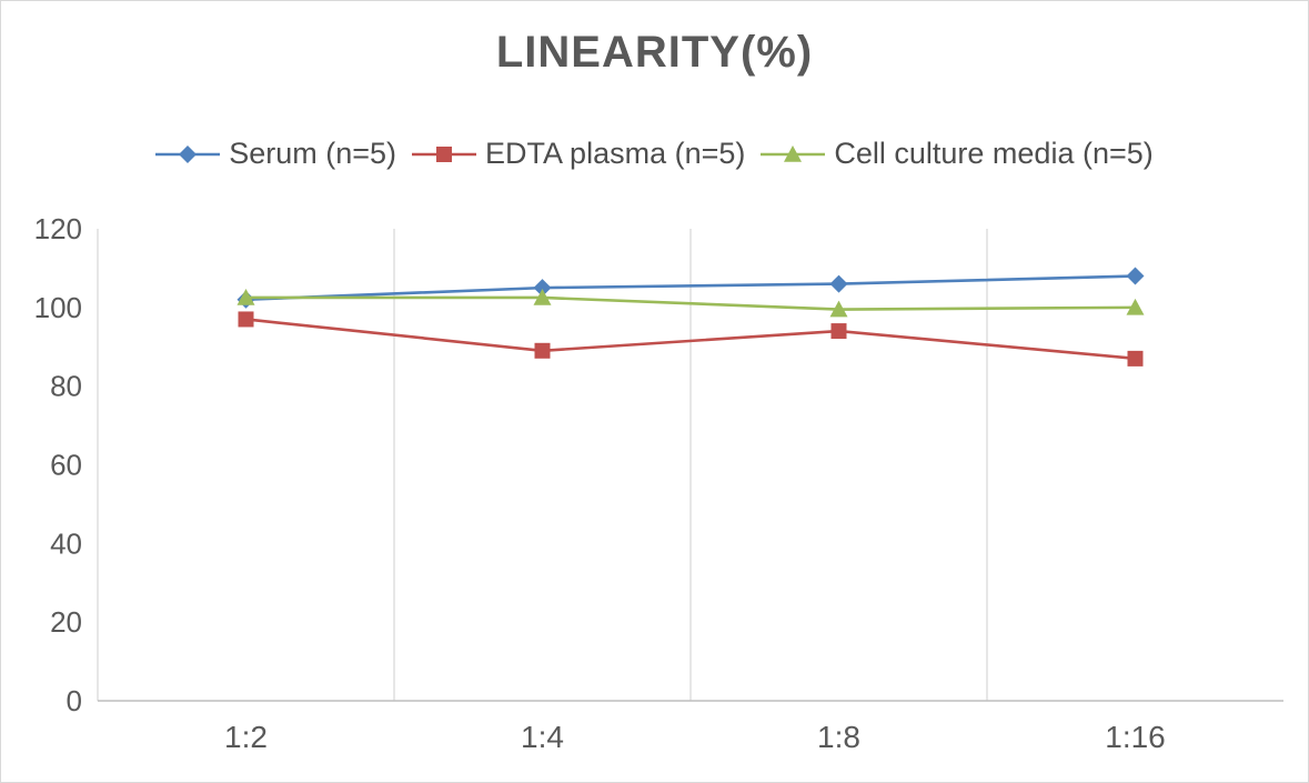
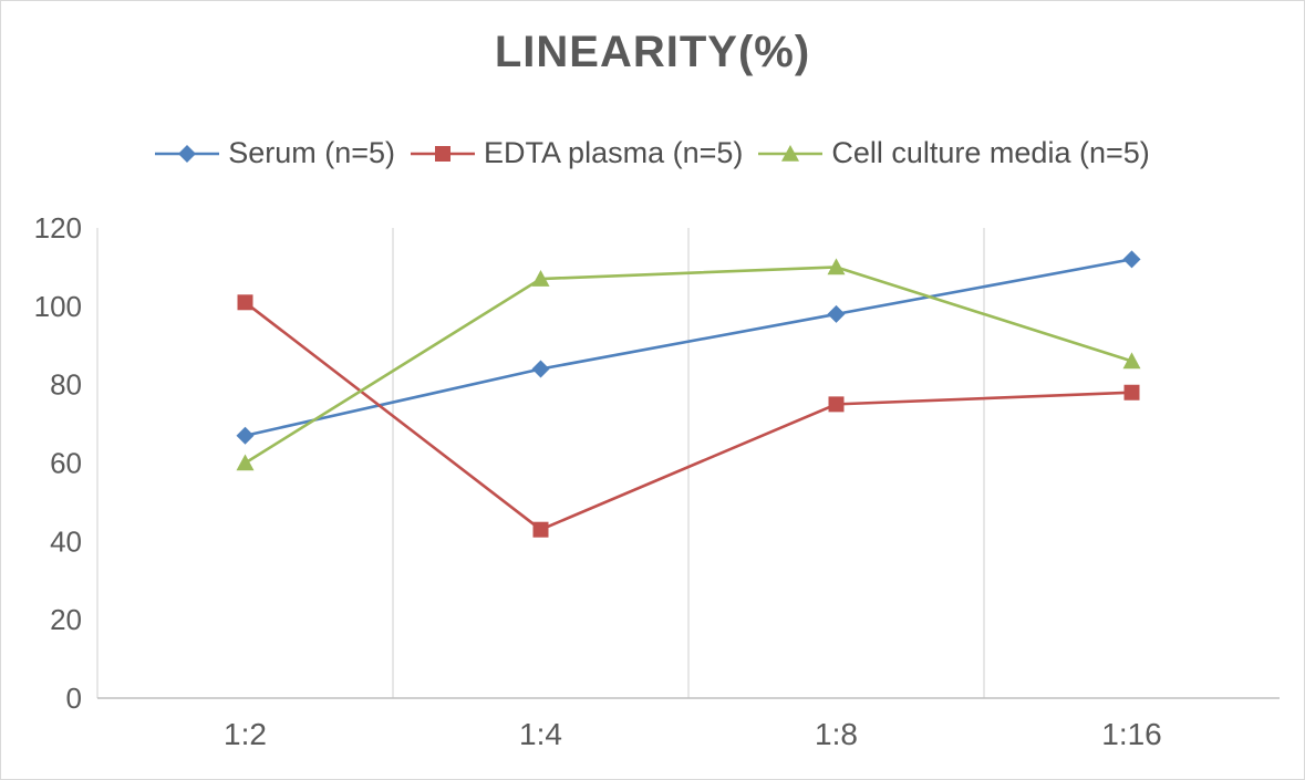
Serum (n=5)/1:2: 102 -> 67
EDTA plasma (n=5)/1:2: 97 -> 101
Cell culture media (n=5)/1:2: 102 -> 60
Serum (n=5)/1:4: 105 -> 84
EDTA plasma (n=5)/1:4: 89 -> 43
Cell culture media (n=5)/1:4: 102 -> 107
Serum (n=5)/1:8: 106 -> 98
EDTA plasma (n=5)/1:8: 94 -> 75
Cell culture media (n=5)/1:8: 100 -> 110
Serum (n=5)/1:16: 108 -> 112
EDTA plasma (n=5)/1:16: 87 -> 78
Cell culture media (n=5)/1:16: 100 -> 86
